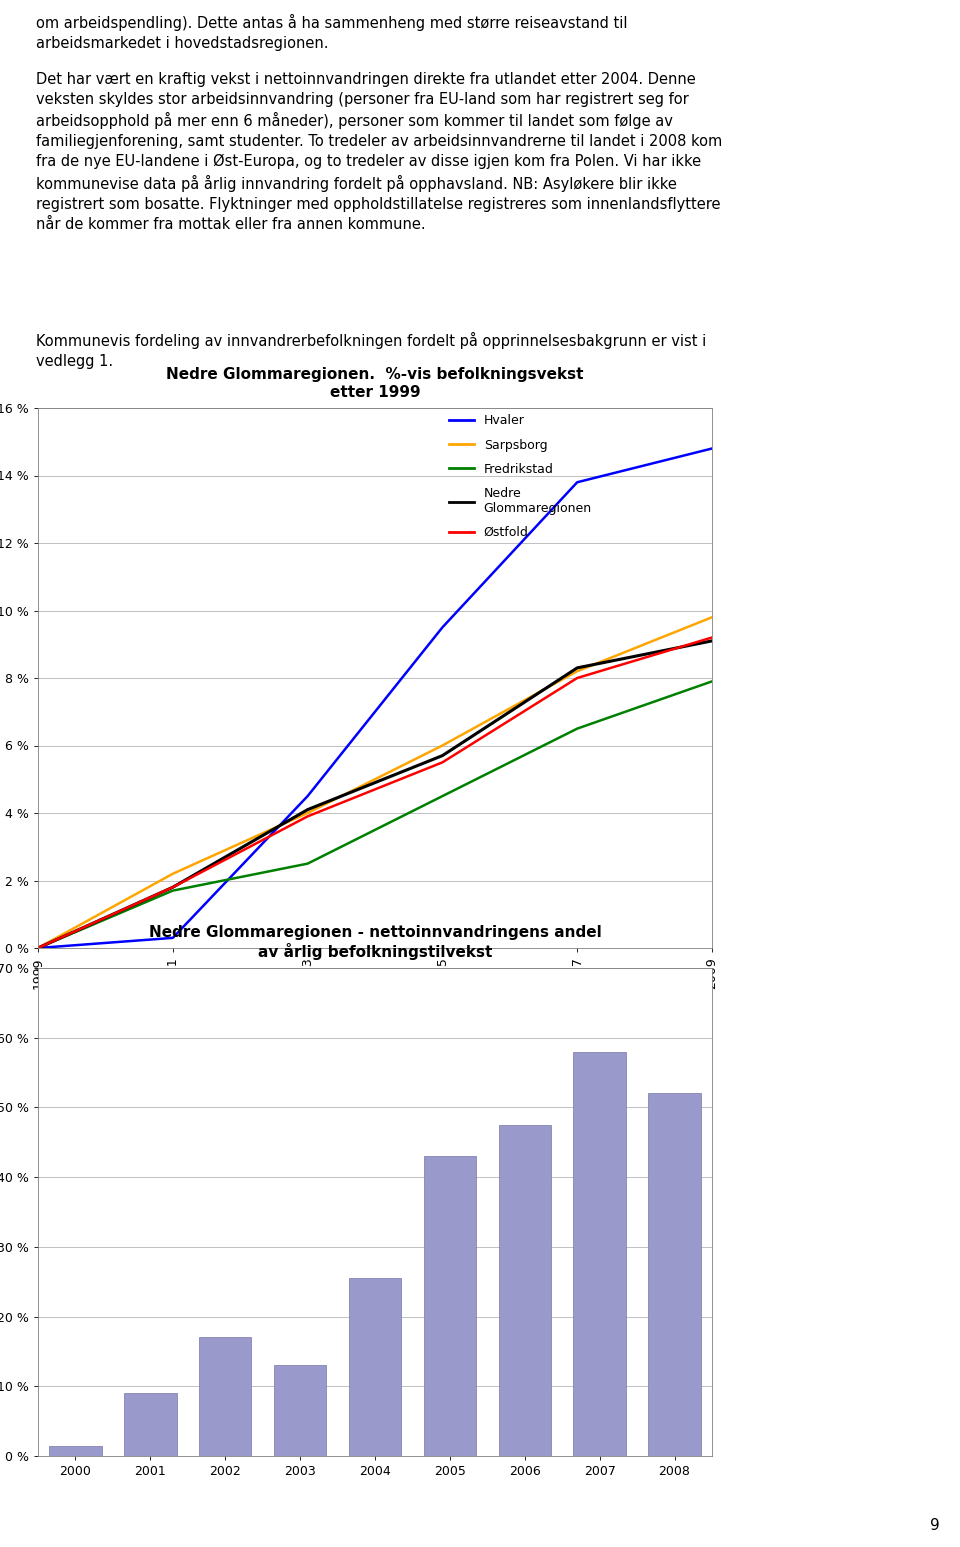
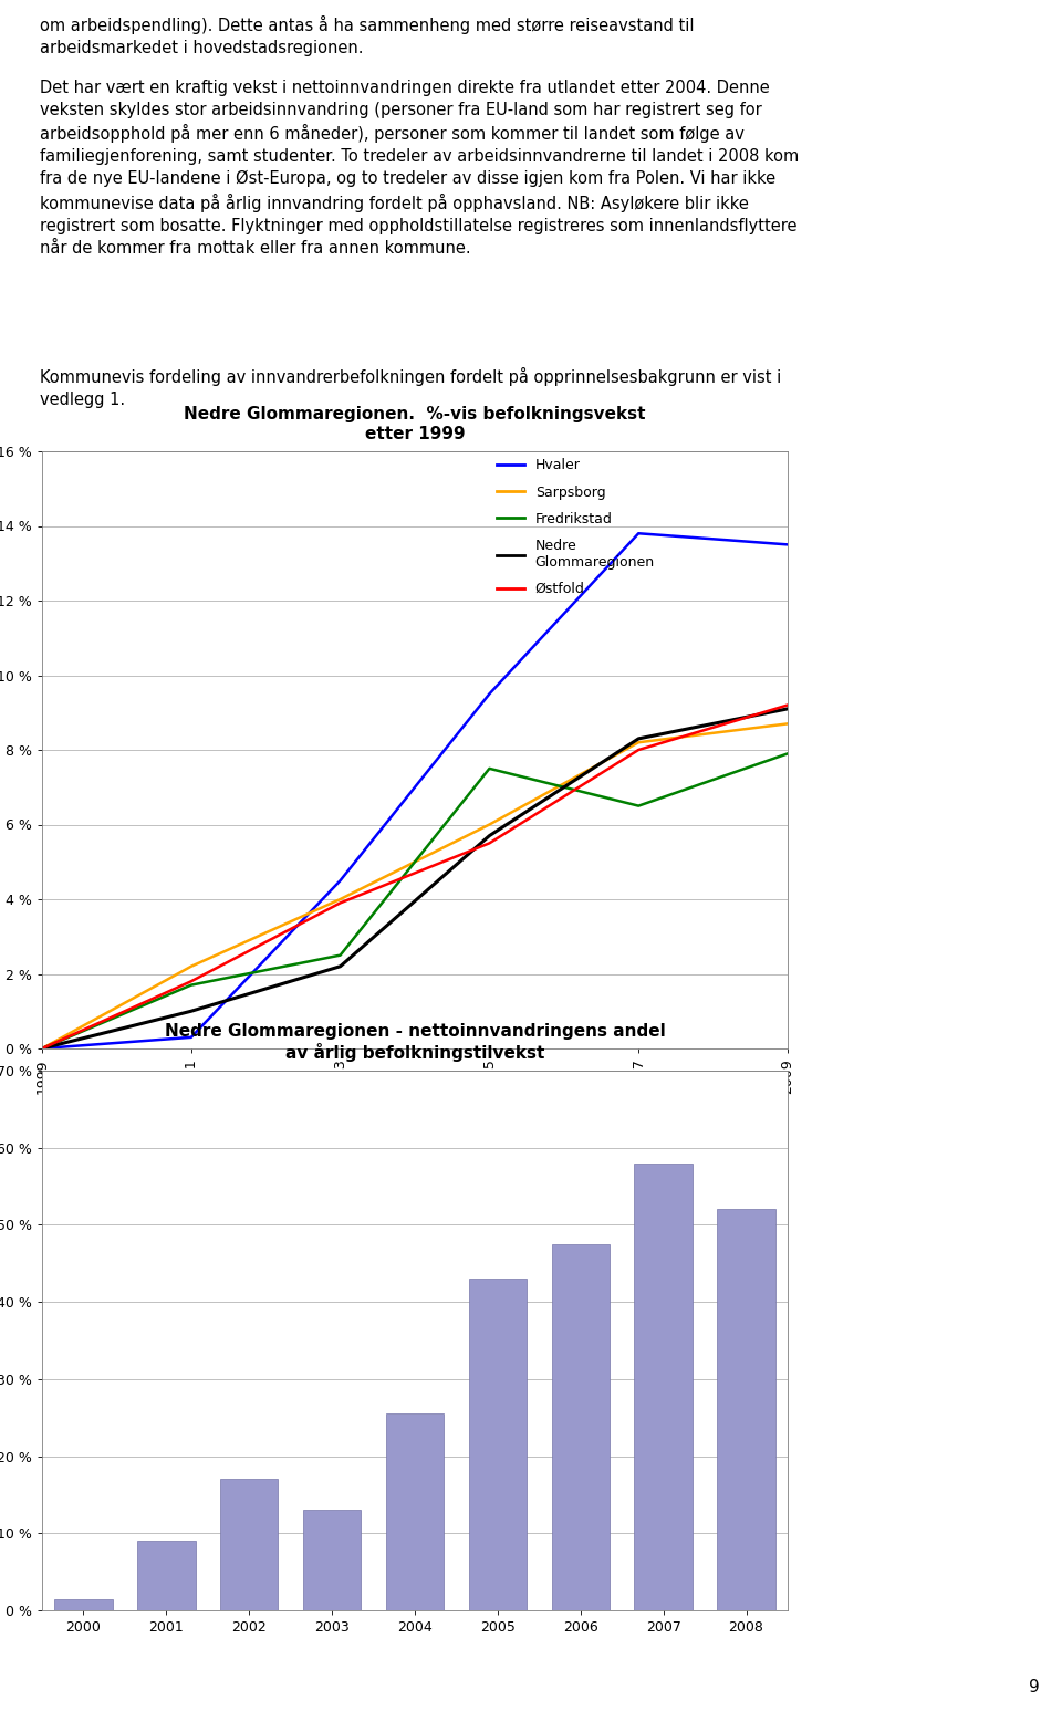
Nedre Glommaregionen. %-vis befolkningsvekst etter 1999/Nedre Glommaregionen/2001: 1.8 % -> 1.0 %
Nedre Glommaregionen. %-vis befolkningsvekst etter 1999/Nedre Glommaregionen/2003: 4.1 % -> 2.2 %
Nedre Glommaregionen. %-vis befolkningsvekst etter 1999/Fredrikstad/2005: 4.5 % -> 7.5 %
Nedre Glommaregionen. %-vis befolkningsvekst etter 1999/Hvaler/2009: 14.8 % -> 13.5 %
Nedre Glommaregionen. %-vis befolkningsvekst etter 1999/Sarpsborg/2009: 9.8 % -> 8.7 %
